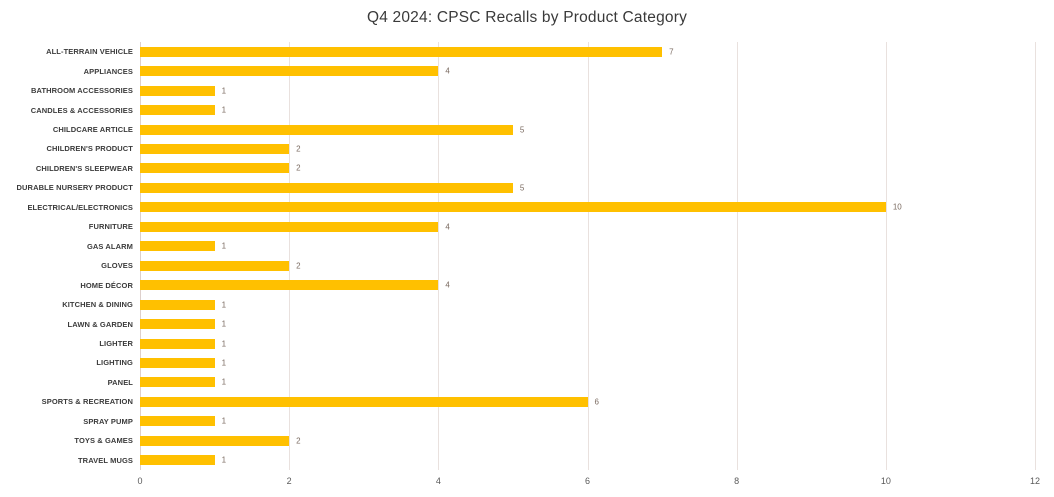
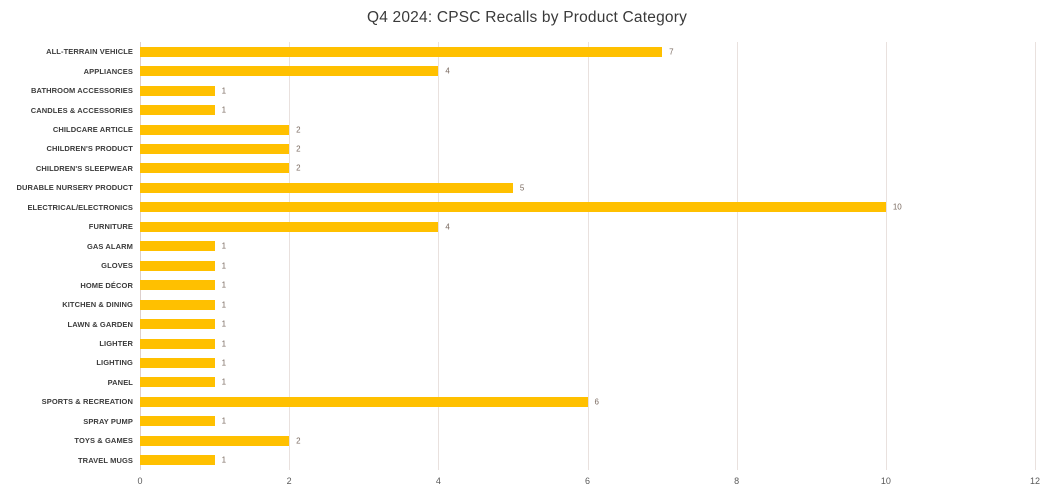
CHILDCARE ARTICLE: 5 -> 2
GLOVES: 2 -> 1
HOME DÉCOR: 4 -> 1
